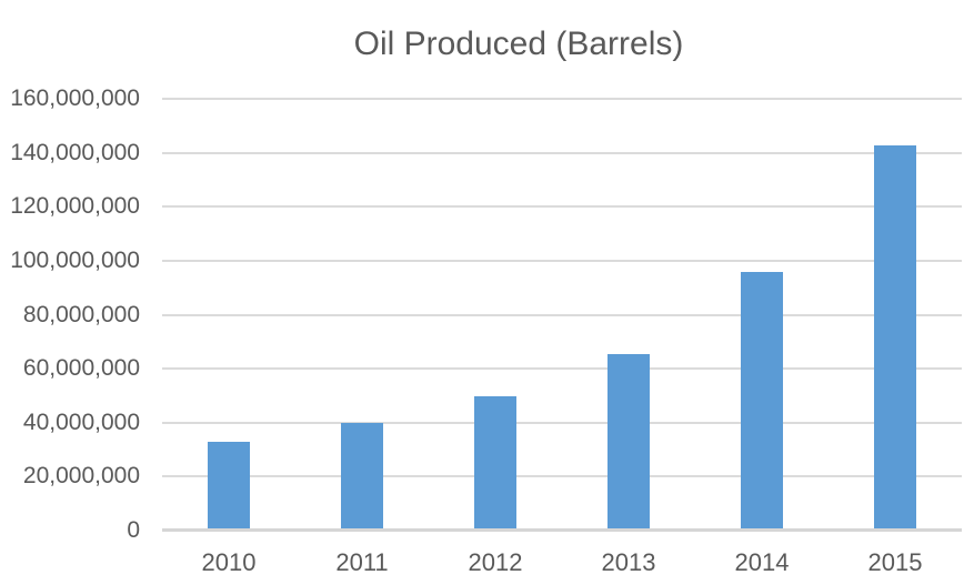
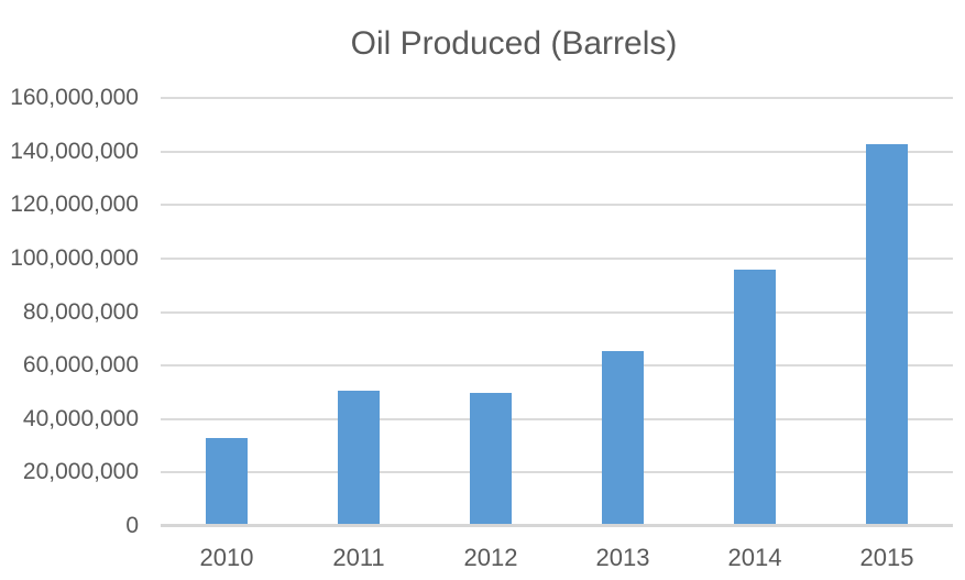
2011: 40000000 -> 50000000
